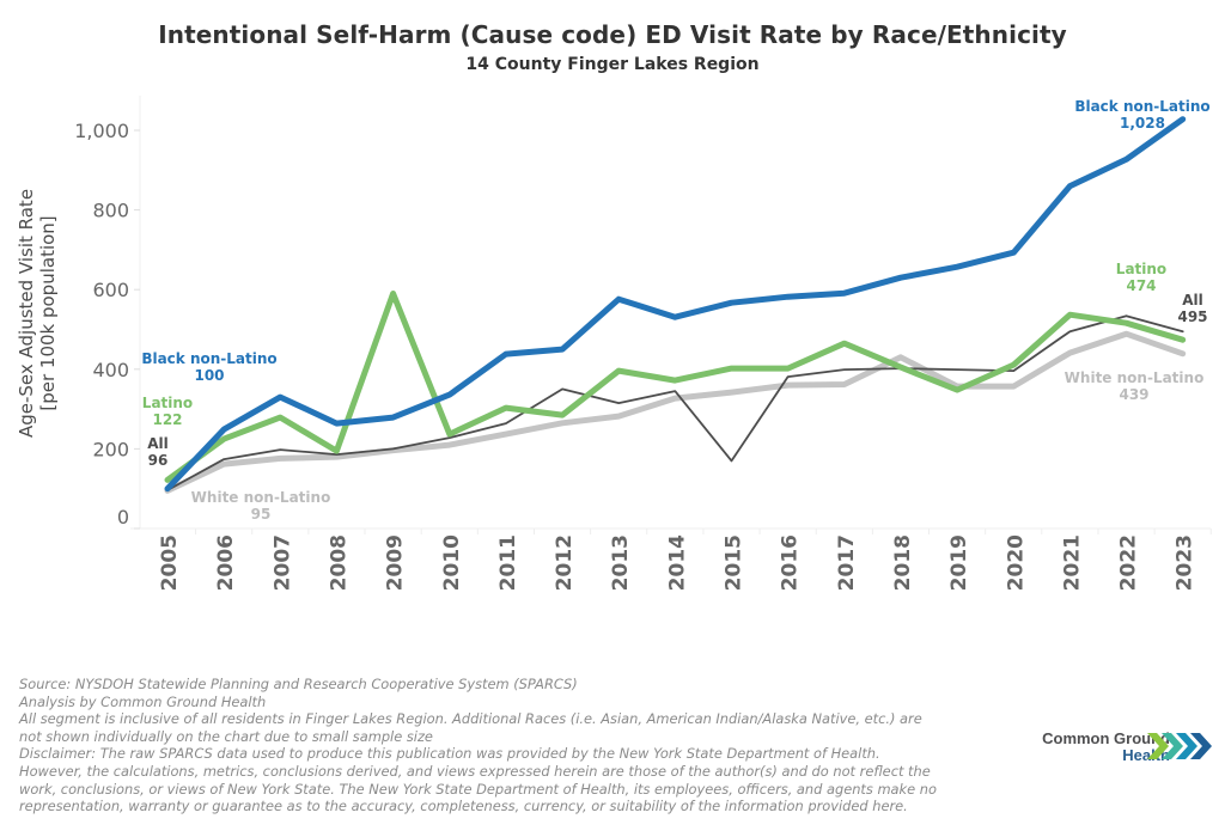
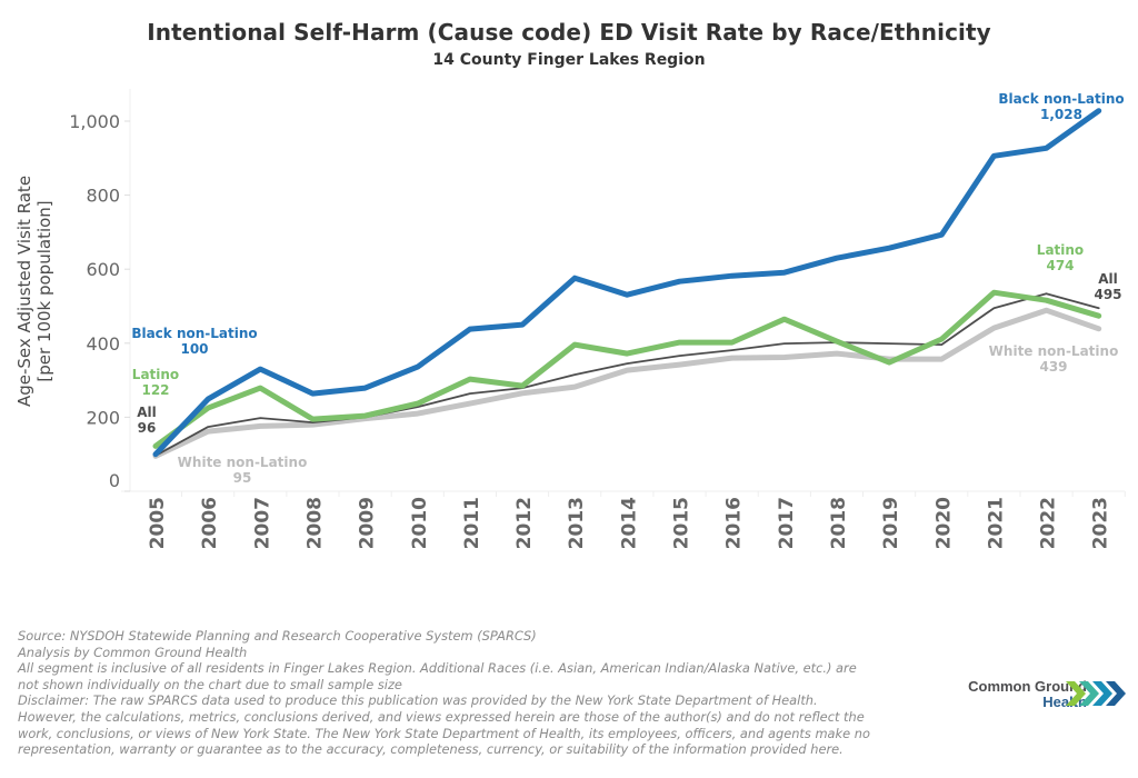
Latino/2009: 590 -> 200
All/2012: 350 -> 280
All/2015: 170 -> 370
White non-Latino/2018: 430 -> 370
Black non-Latino/2021: 860 -> 910
